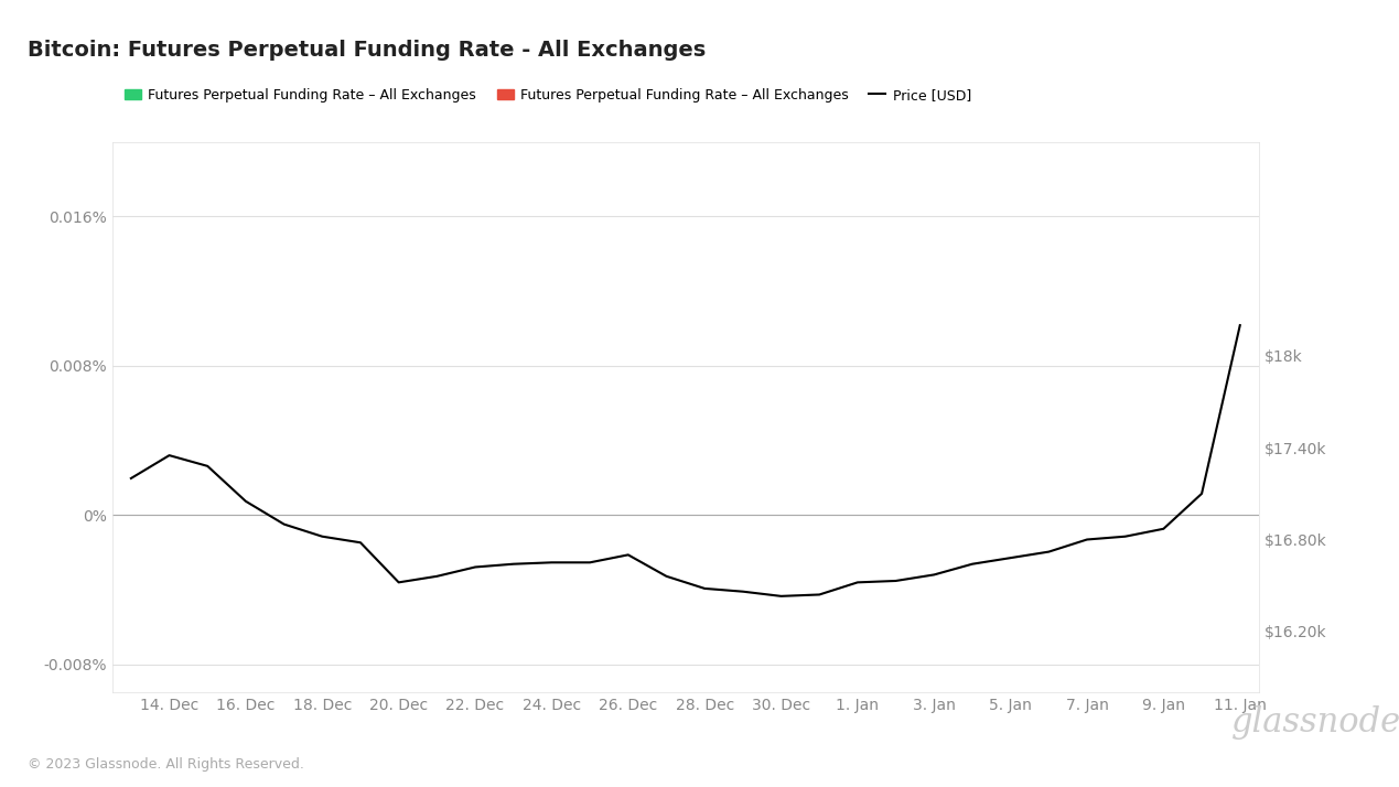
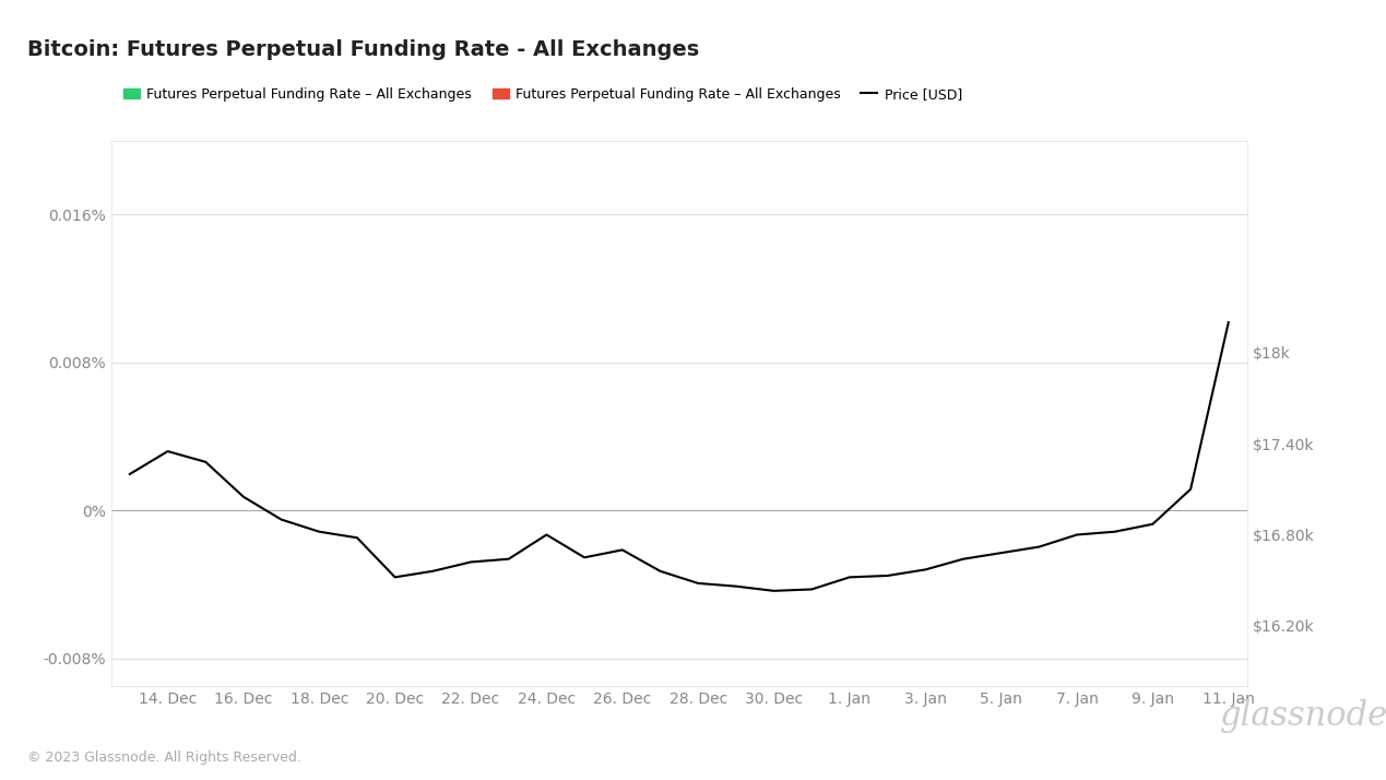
Price [USD]/24. Dec: $16.65k -> $16.80k
